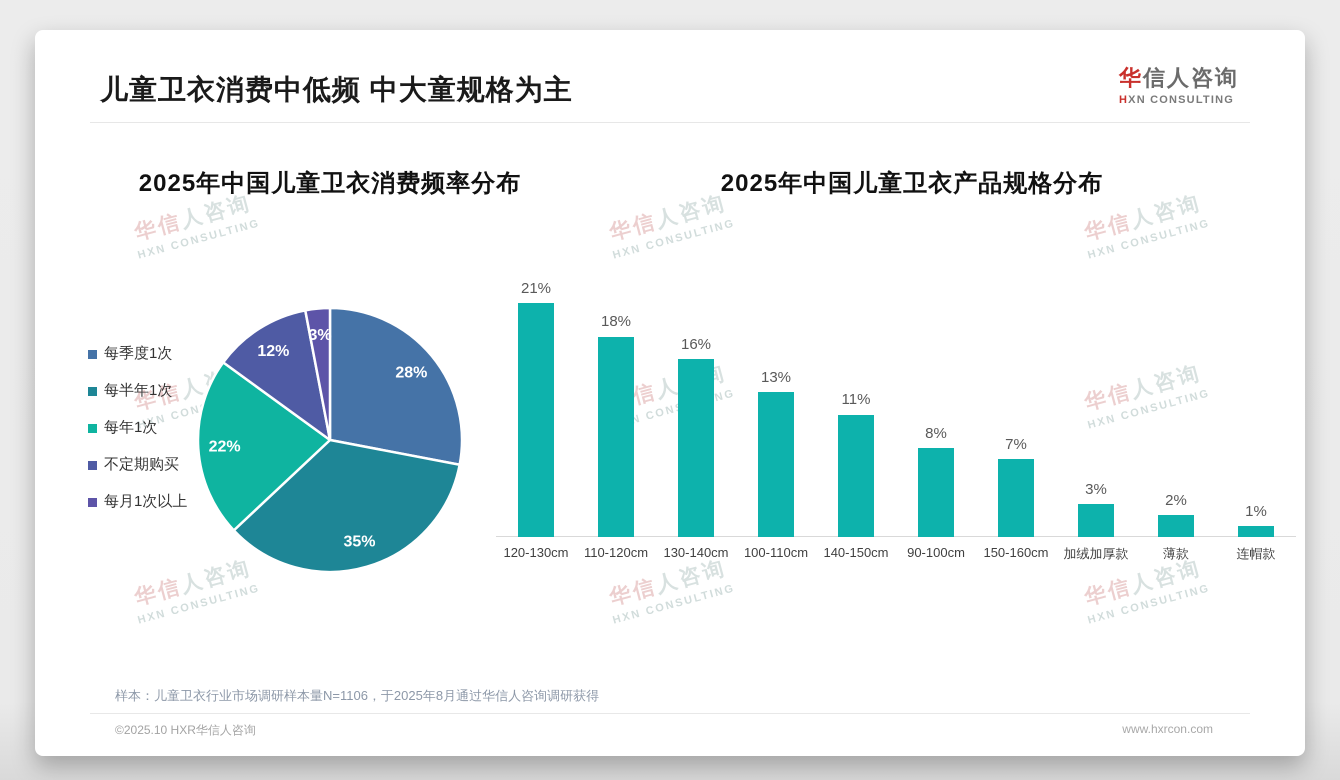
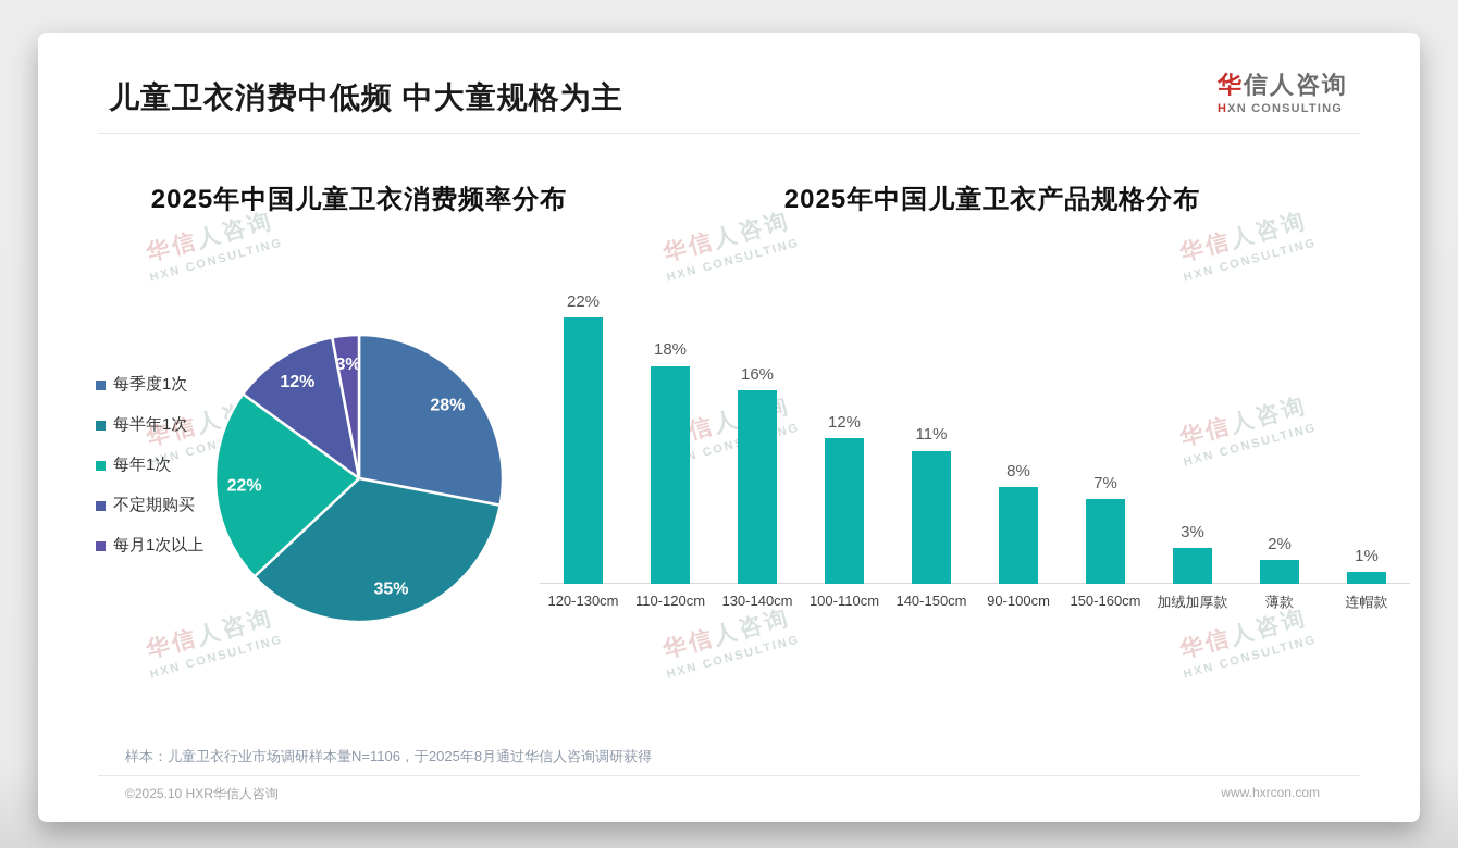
2025年中国儿童卫衣产品规格分布/120-130cm: 21% -> 22%
2025年中国儿童卫衣产品规格分布/100-110cm: 13% -> 12%
